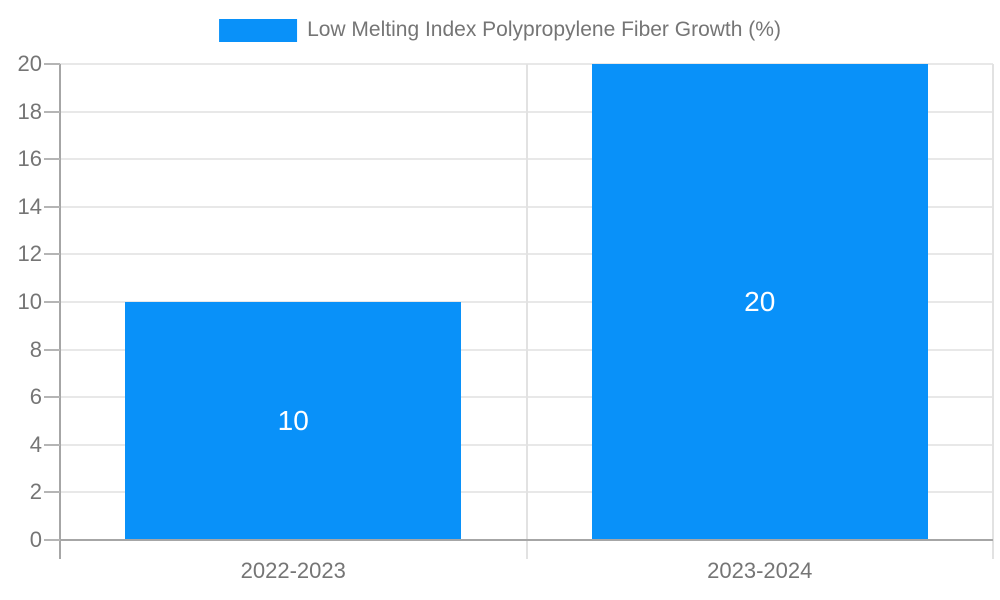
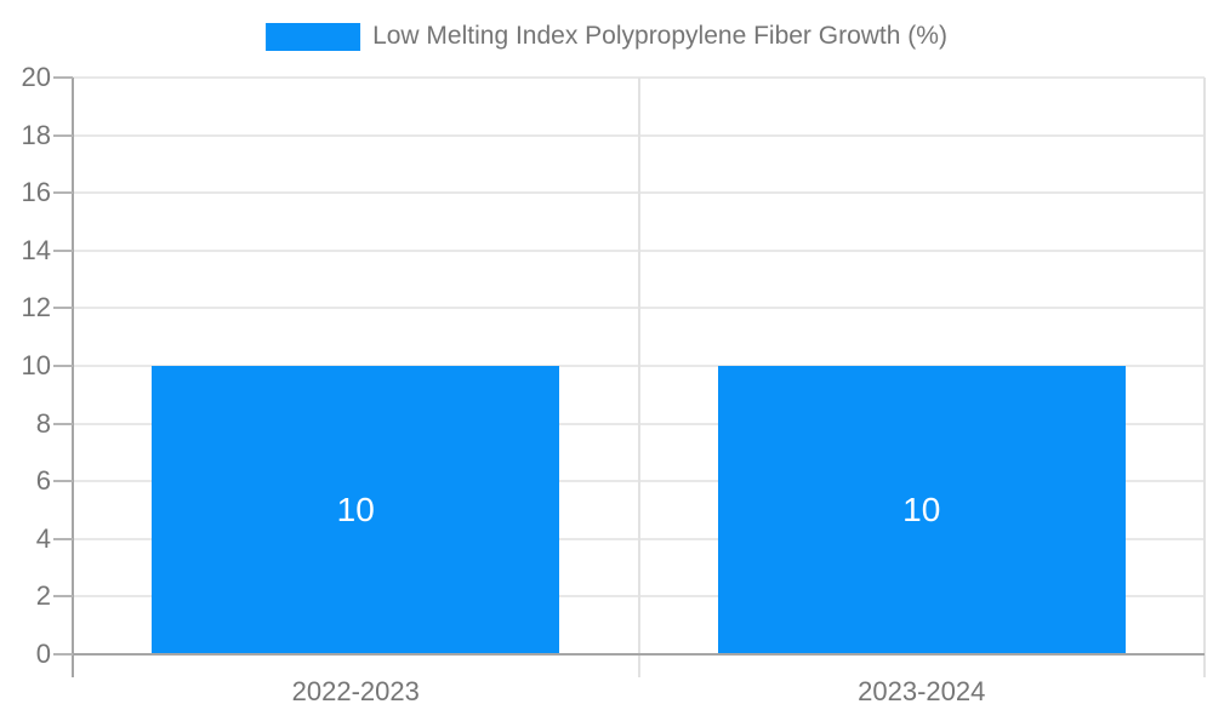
2023-2024: 20 -> 10
